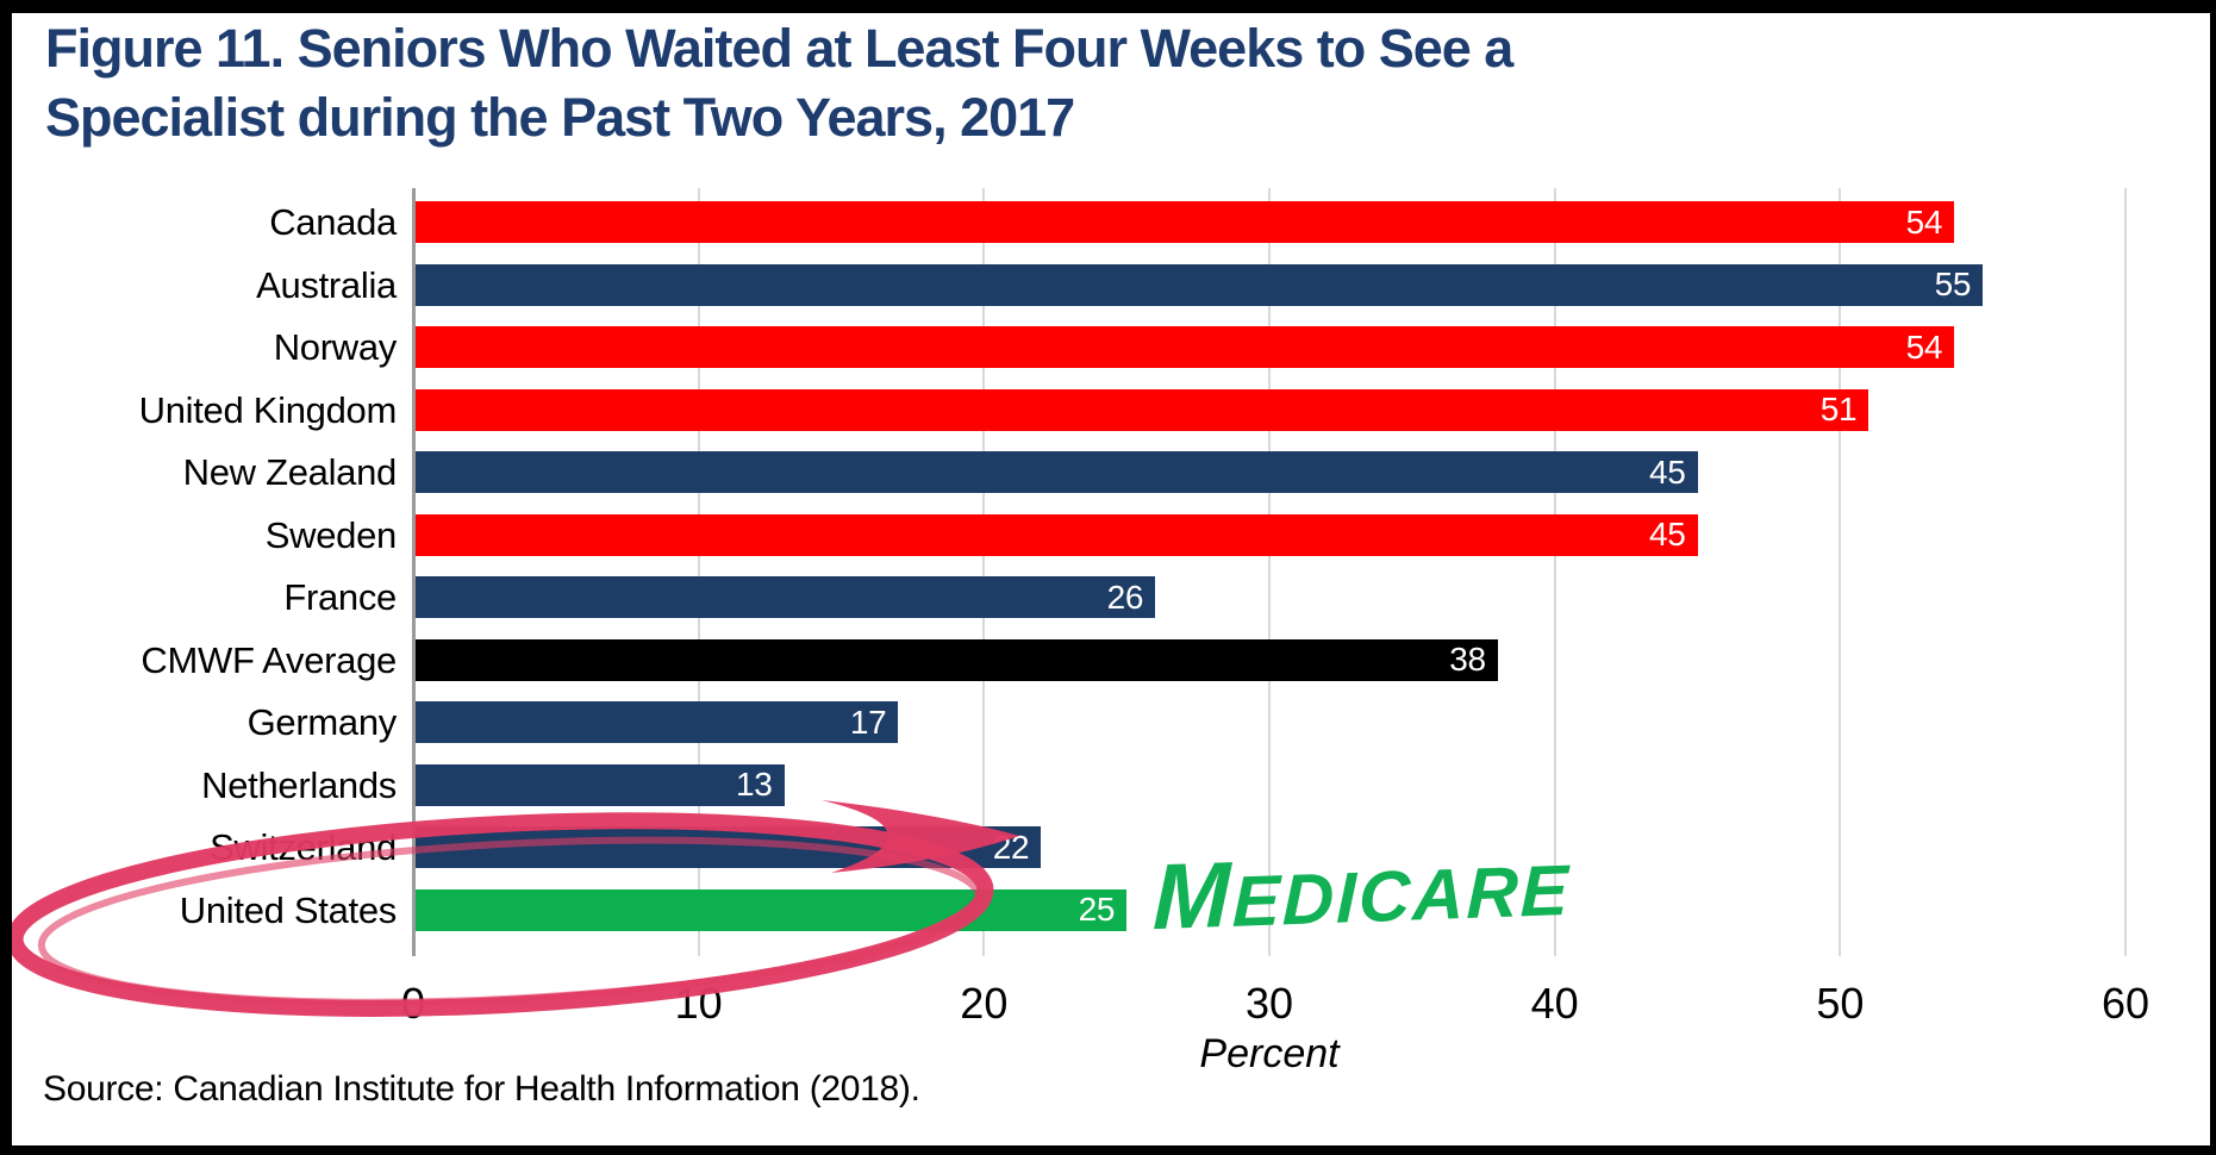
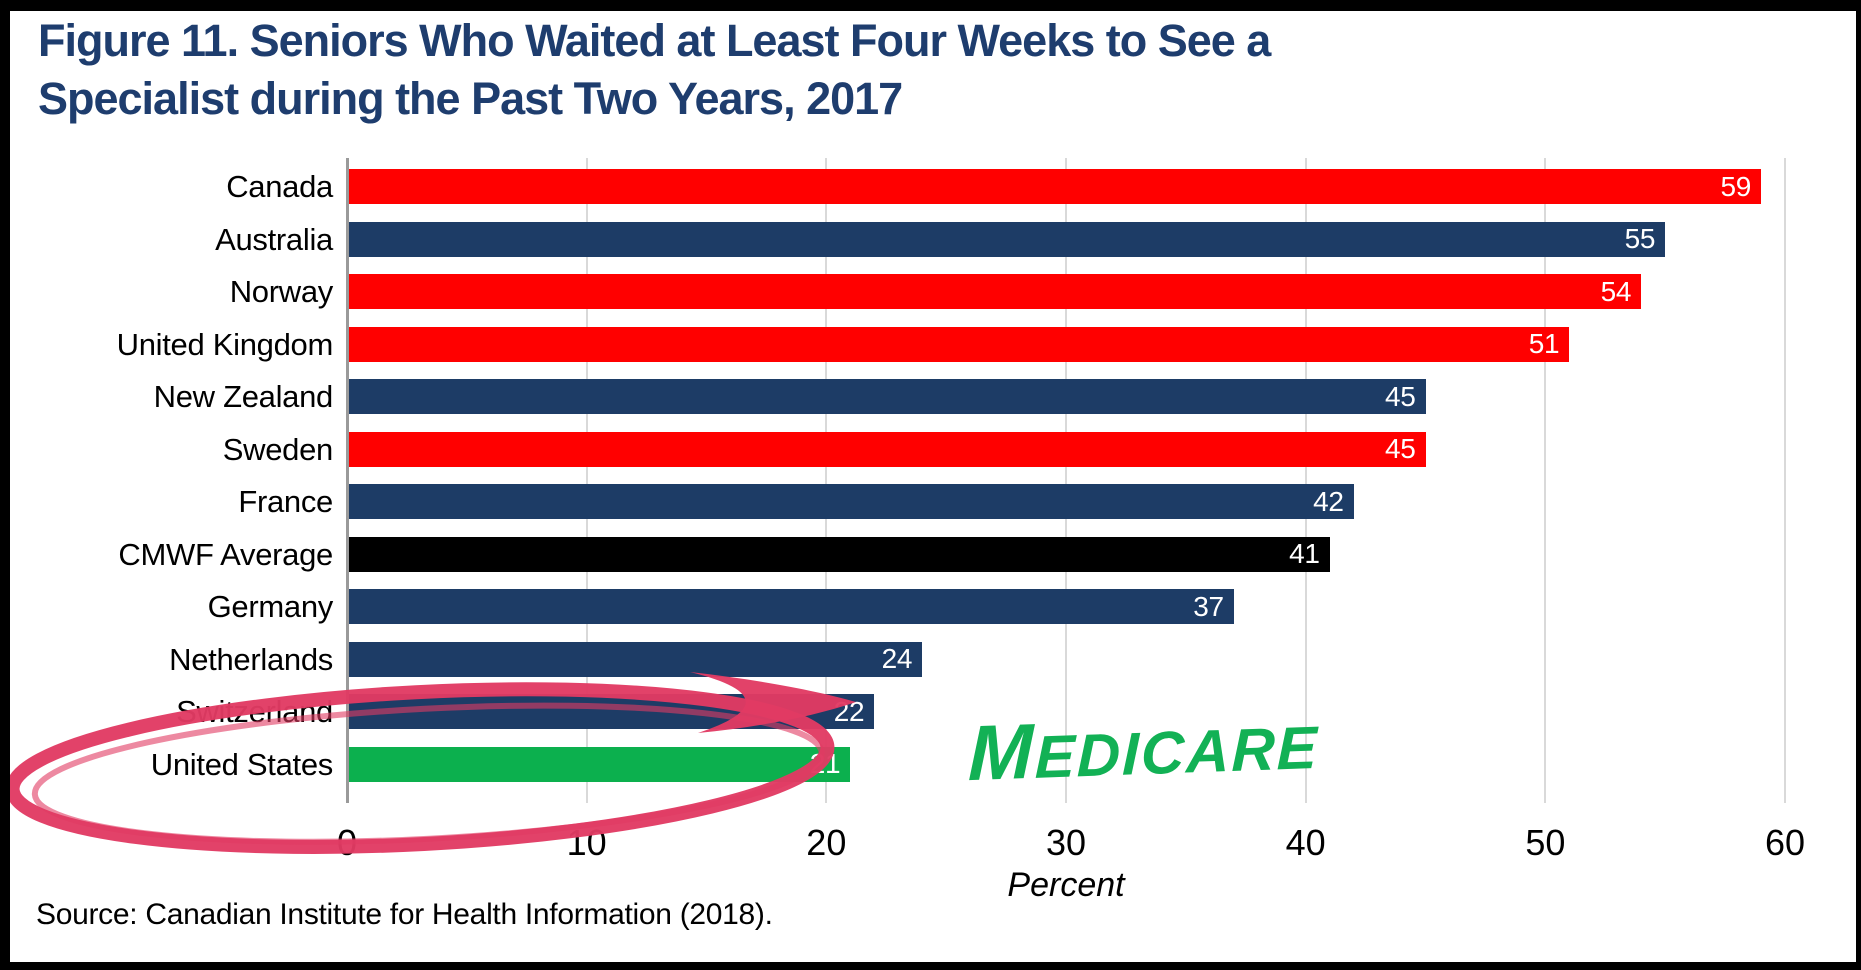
Canada: 54 -> 59
France: 26 -> 42
CMWF Average: 38 -> 41
Germany: 17 -> 37
Netherlands: 13 -> 24
United States: 25 -> 21
